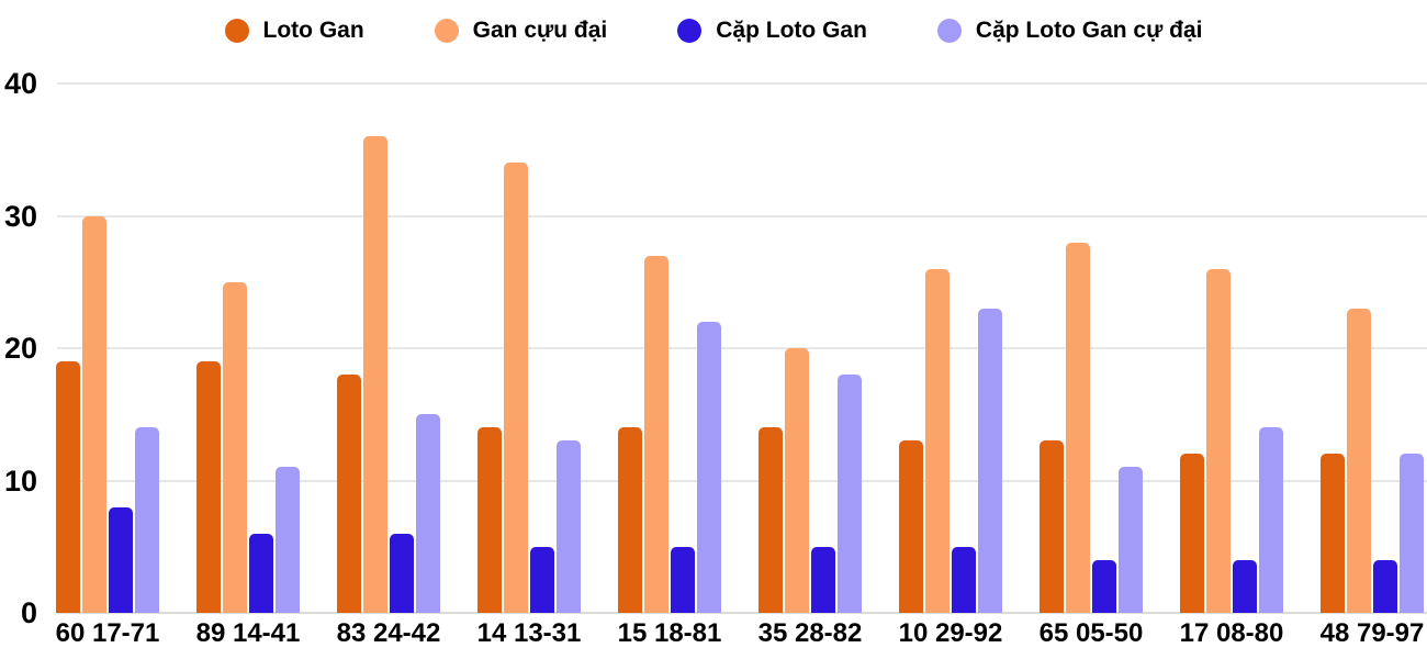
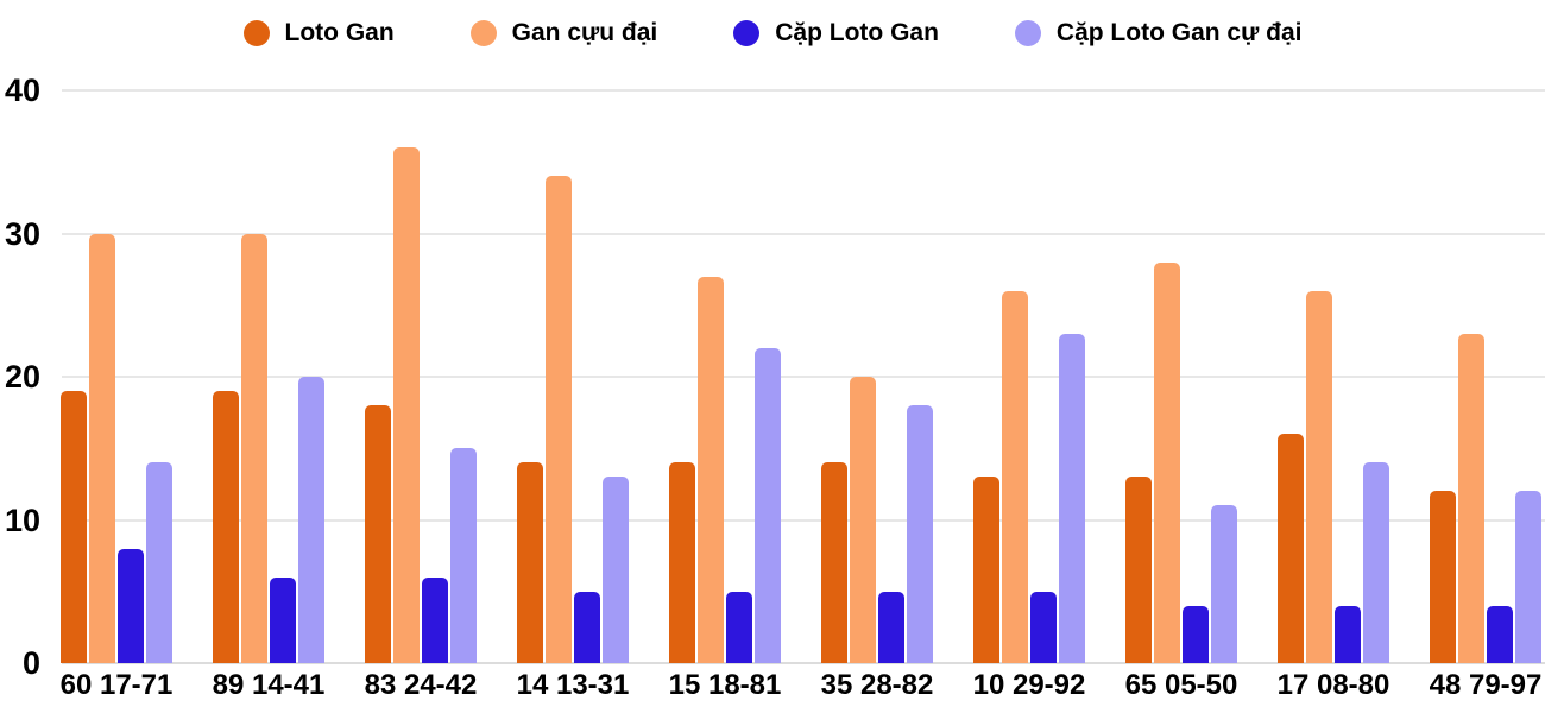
Gan cựu đại/89 14-41: 25 -> 30
Cặp Loto Gan cự đại/89 14-41: 11 -> 20
Loto Gan/17 08-80: 12 -> 16
